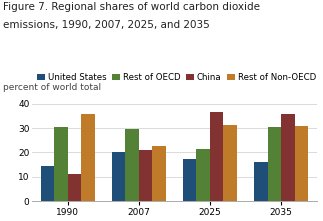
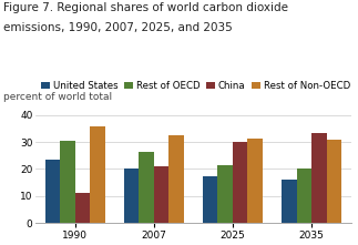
United States/1990: 14.5 -> 23.5
Rest of OECD/2007: 29.5 -> 26.2
Rest of Non-OECD/2007: 22.5 -> 32.5
China/2025: 36.5 -> 30.0
Rest of OECD/2035: 30.5 -> 20.0
China/2035: 36.0 -> 33.5
